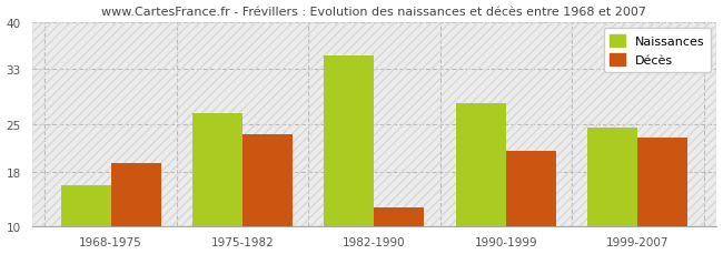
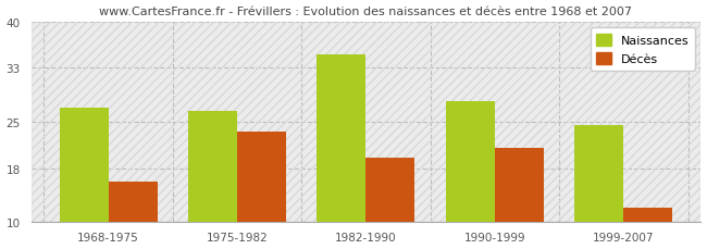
Naissances/1968-1975: 16.0 -> 27.0
Décès/1968-1975: 19.2 -> 16.0
Décès/1982-1990: 12.8 -> 19.5
Décès/1999-2007: 23.0 -> 12.0
